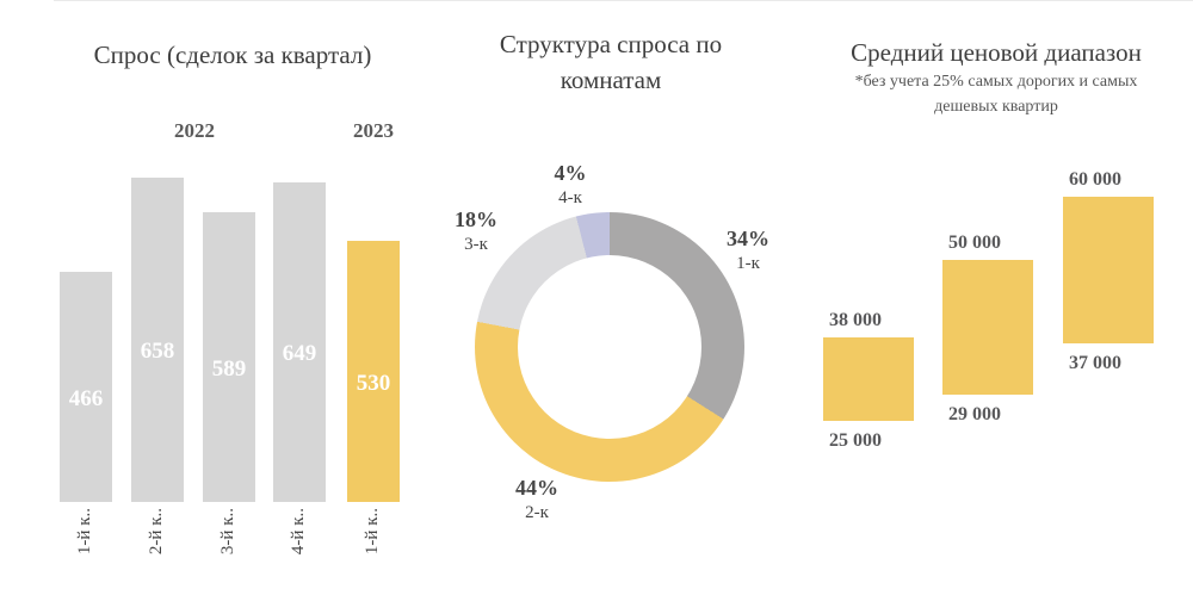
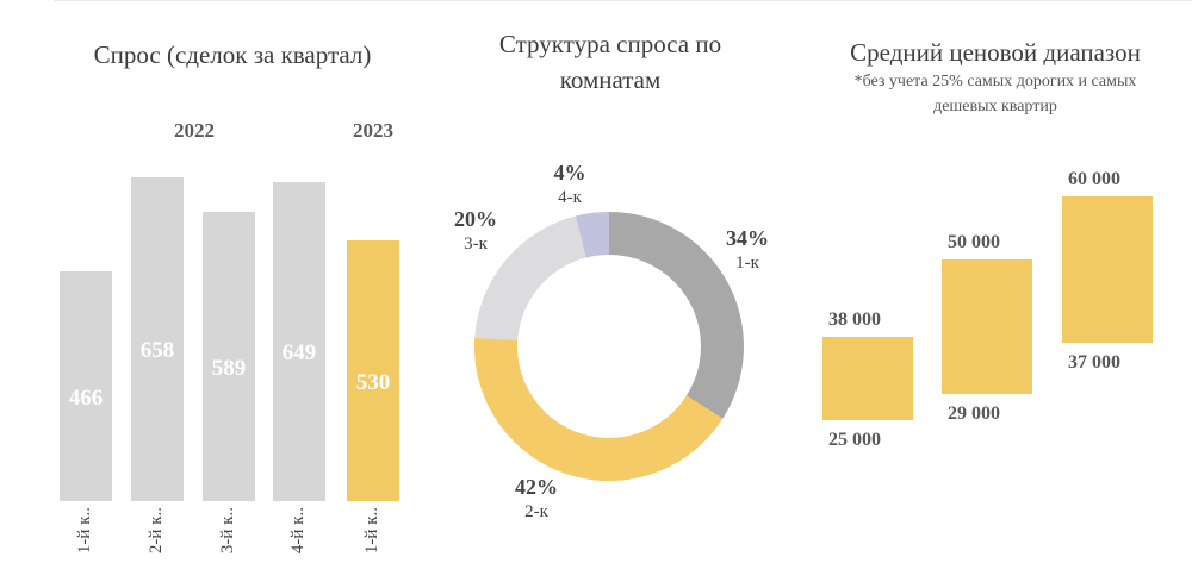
Структура спроса по комнатам/2-к: 44% -> 42%
Структура спроса по комнатам/3-к: 18% -> 20%
